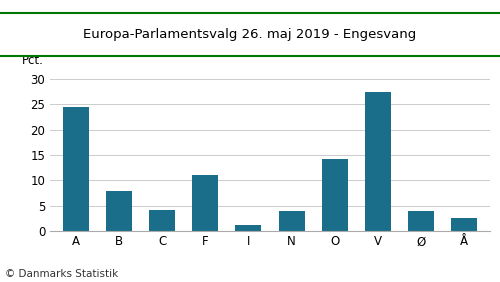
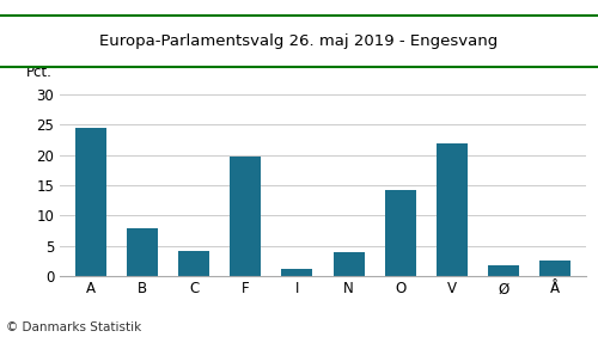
F: 11.0 -> 19.8
V: 27.5 -> 22.0
Ø: 4.0 -> 1.8
